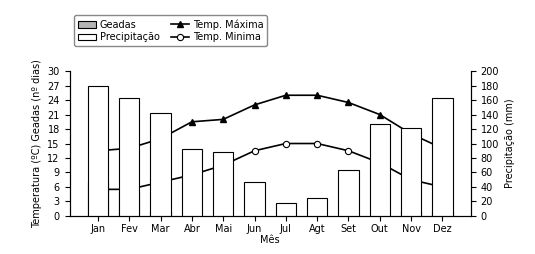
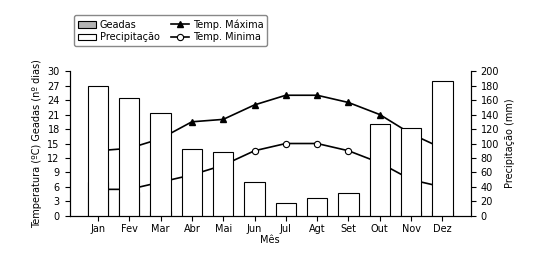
Precipitação/Set: 63 -> 32
Precipitação/Dez: 163 -> 186
